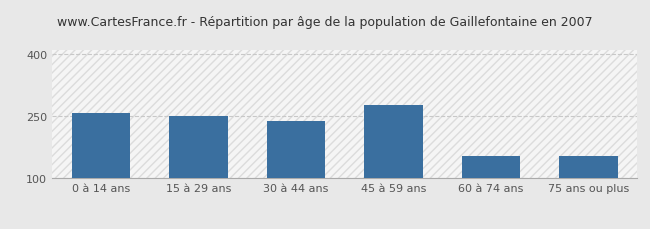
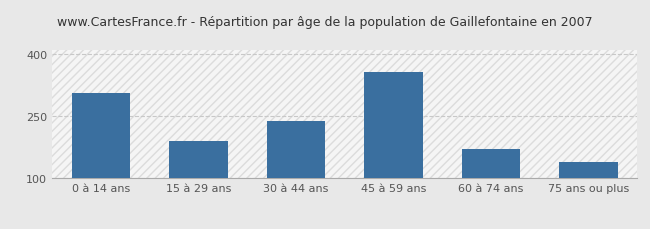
0 à 14 ans: 257 -> 305
15 à 29 ans: 249 -> 190
45 à 59 ans: 276 -> 355
60 à 74 ans: 153 -> 170
75 ans ou plus: 155 -> 140
